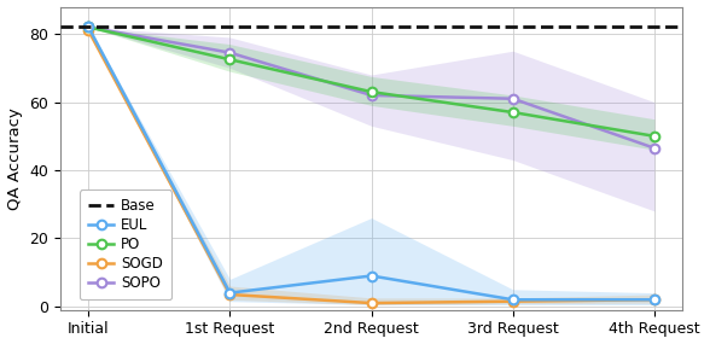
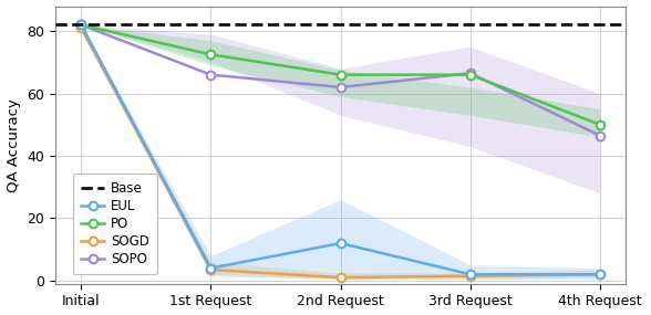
SOPO/1st Request: 74.5 -> 66.0
EUL/2nd Request: 9 -> 12
PO/2nd Request: 63.0 -> 66.0
PO/3rd Request: 57.0 -> 66.0
SOPO/3rd Request: 61.0 -> 66.5
